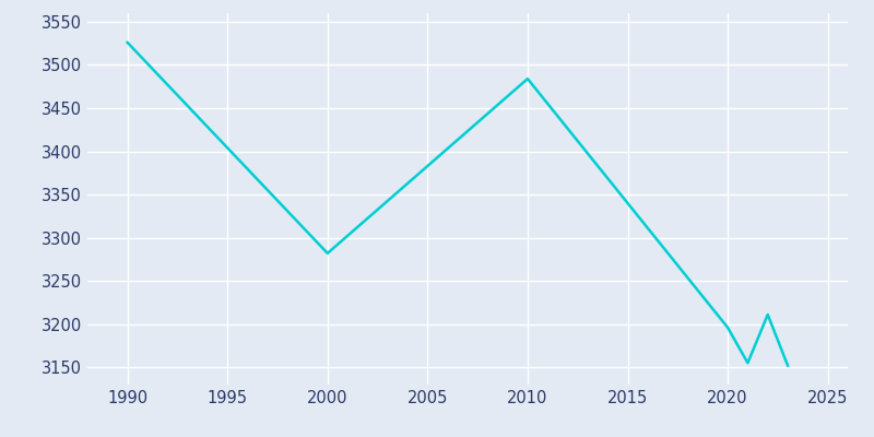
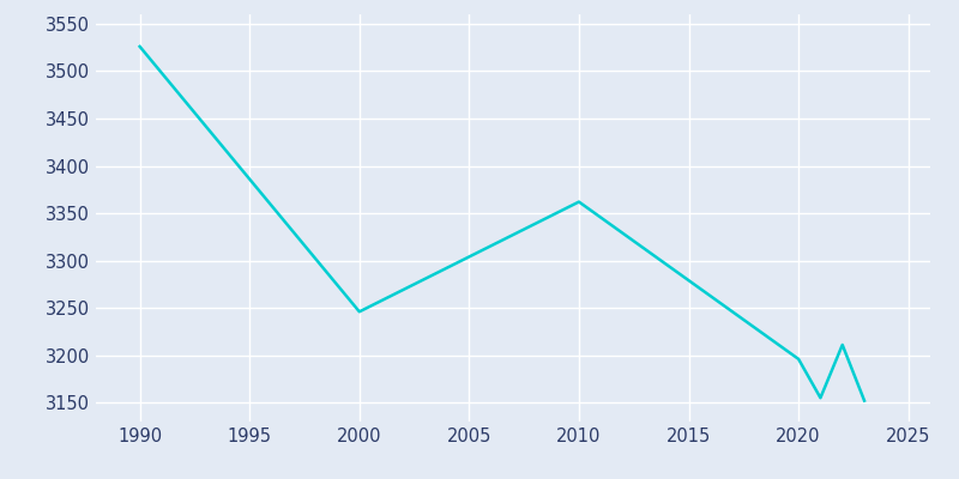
2000: 3282 -> 3246
2010: 3484 -> 3362
